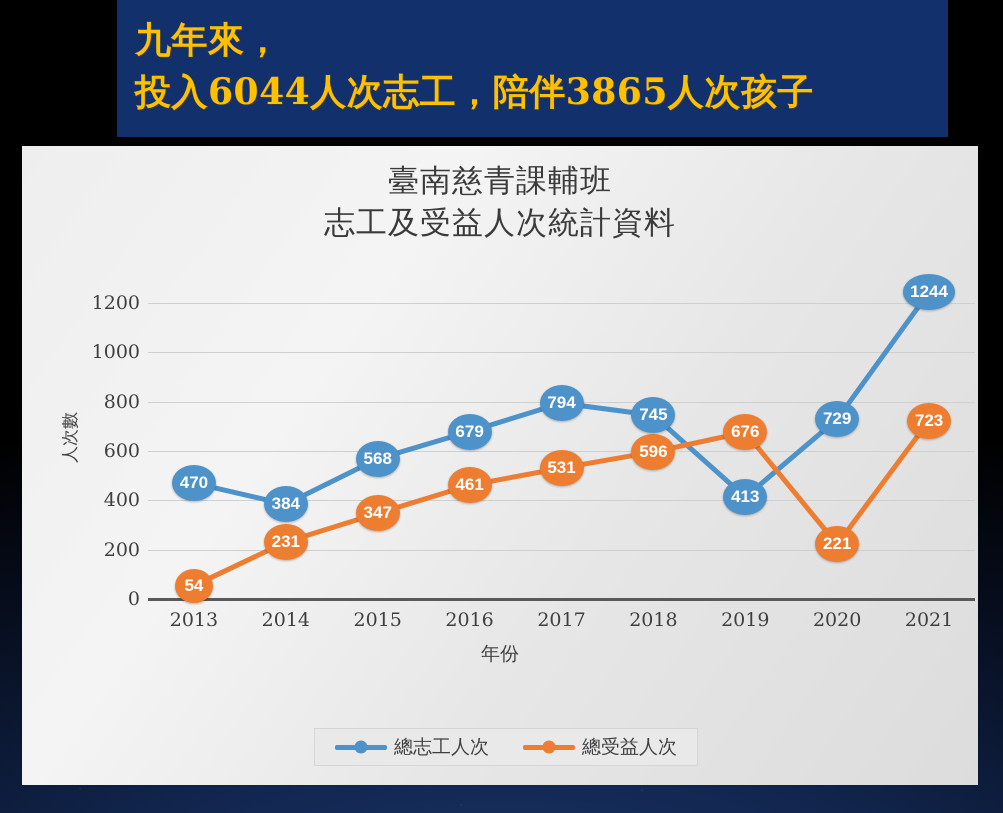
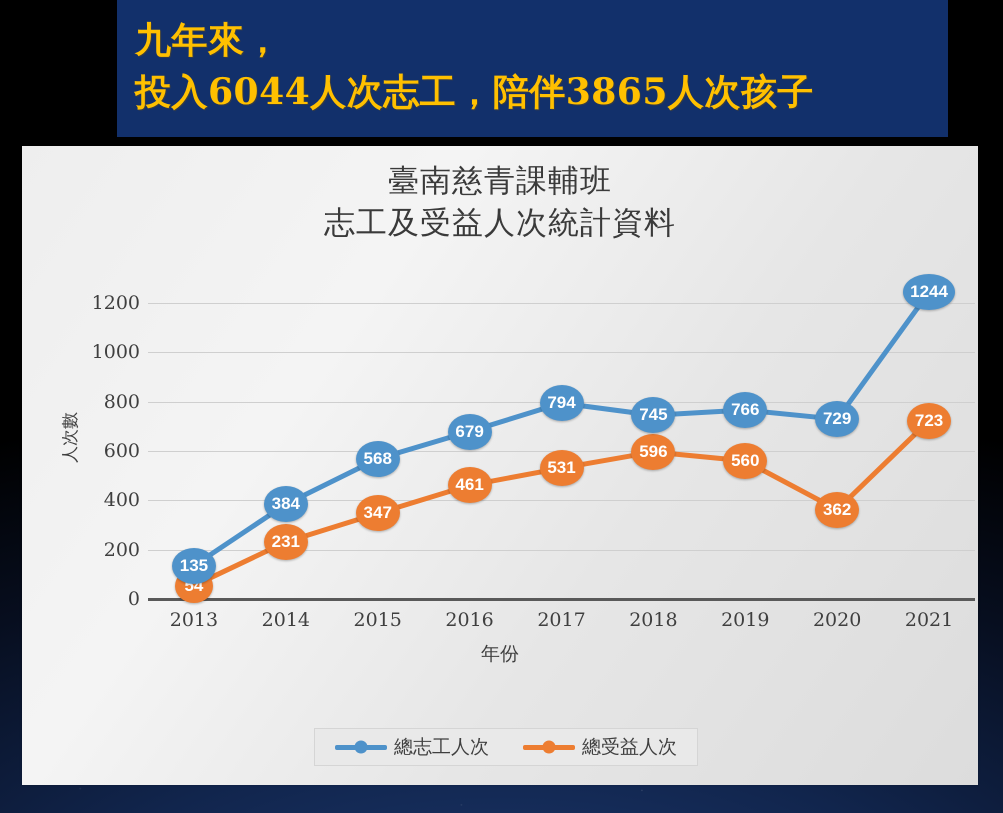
總志工人次/2013: 470 -> 135
總志工人次/2019: 413 -> 766
總受益人次/2019: 676 -> 560
總受益人次/2020: 221 -> 362
